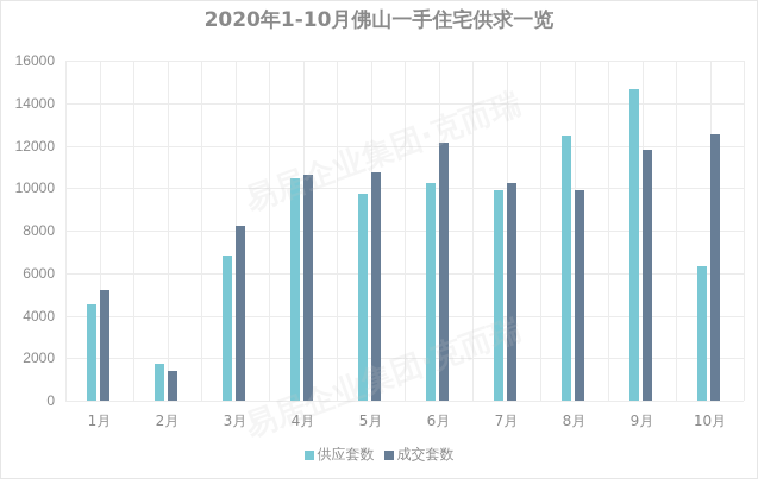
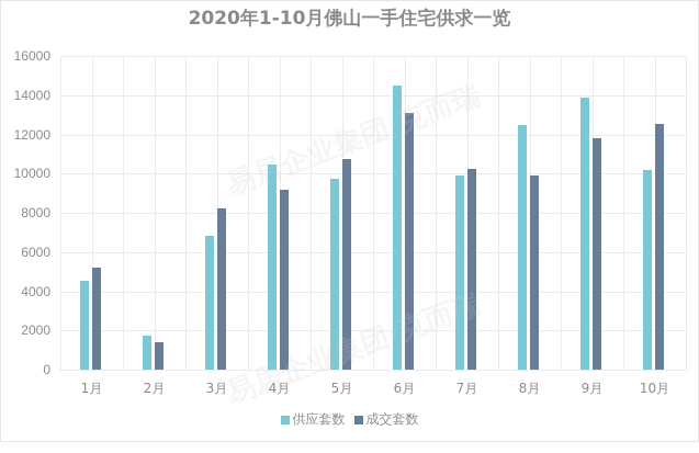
成交套数/4月: 10600 -> 9200
供应套数/6月: 10200 -> 14500
成交套数/6月: 12200 -> 13100
供应套数/9月: 14600 -> 13900
供应套数/10月: 6300 -> 10200
